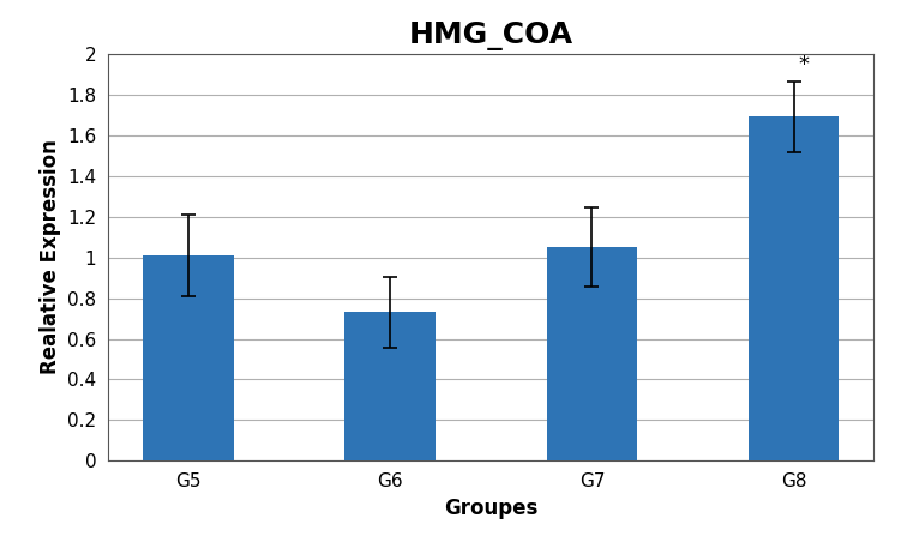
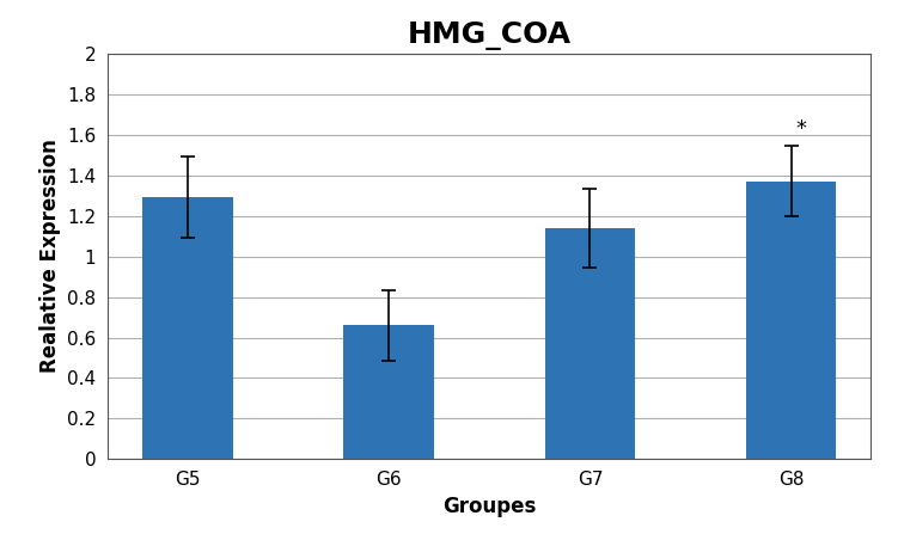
G5: 1.01 -> 1.29
G6: 0.73 -> 0.66
G7: 1.05 -> 1.14
G8: 1.69 -> 1.37
